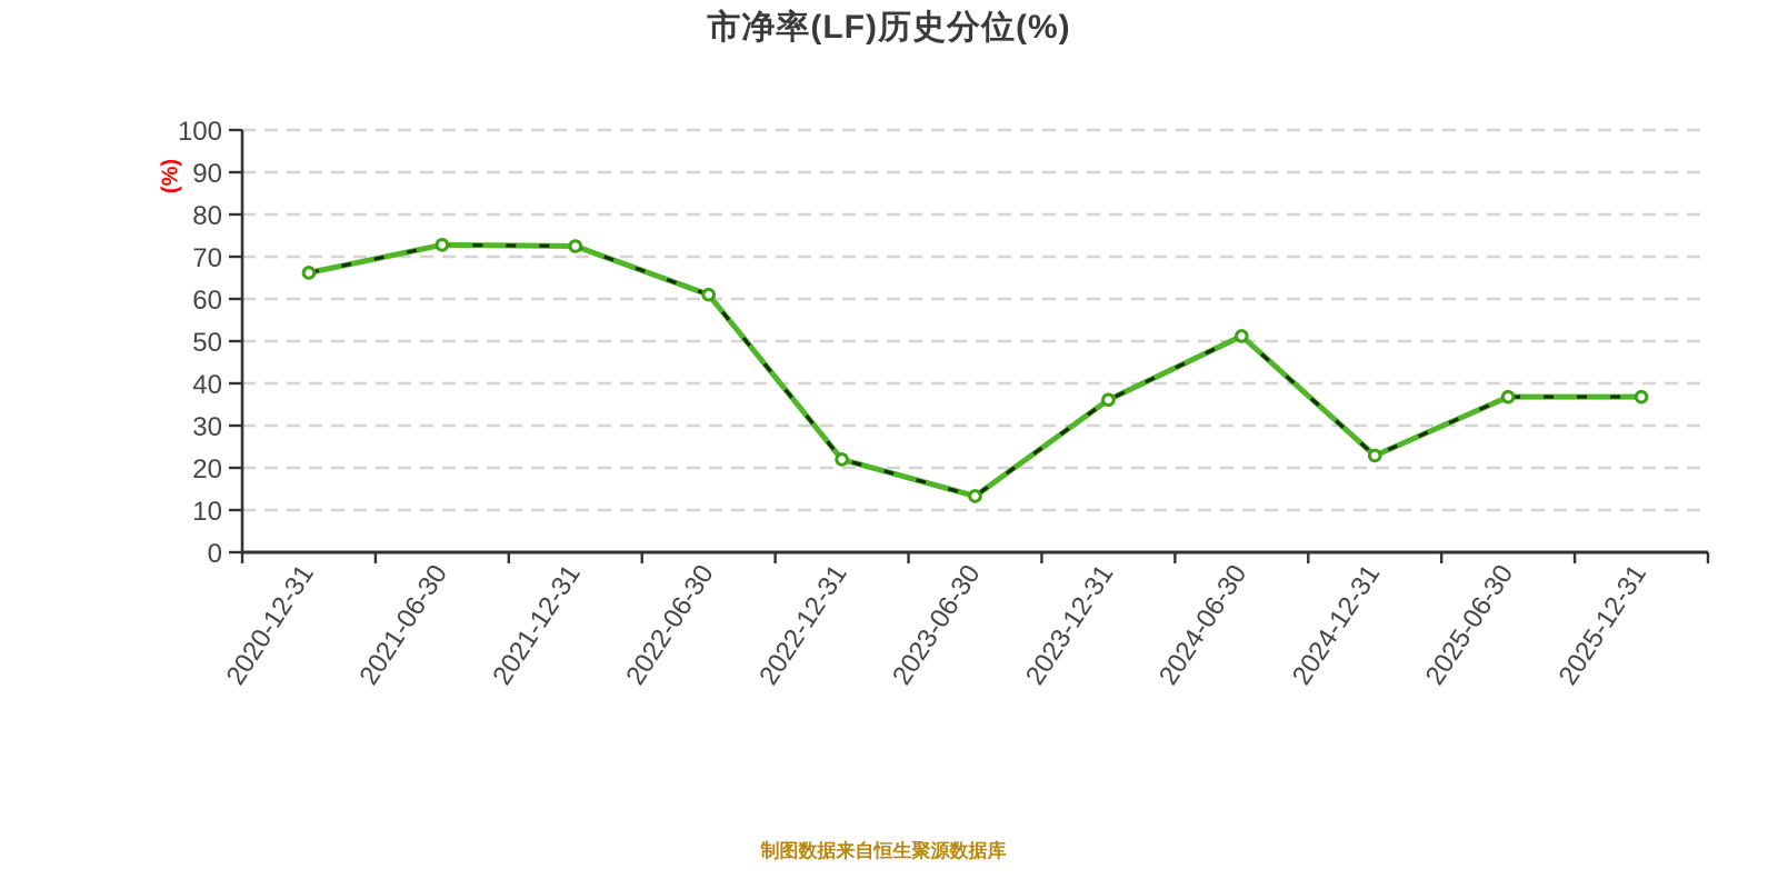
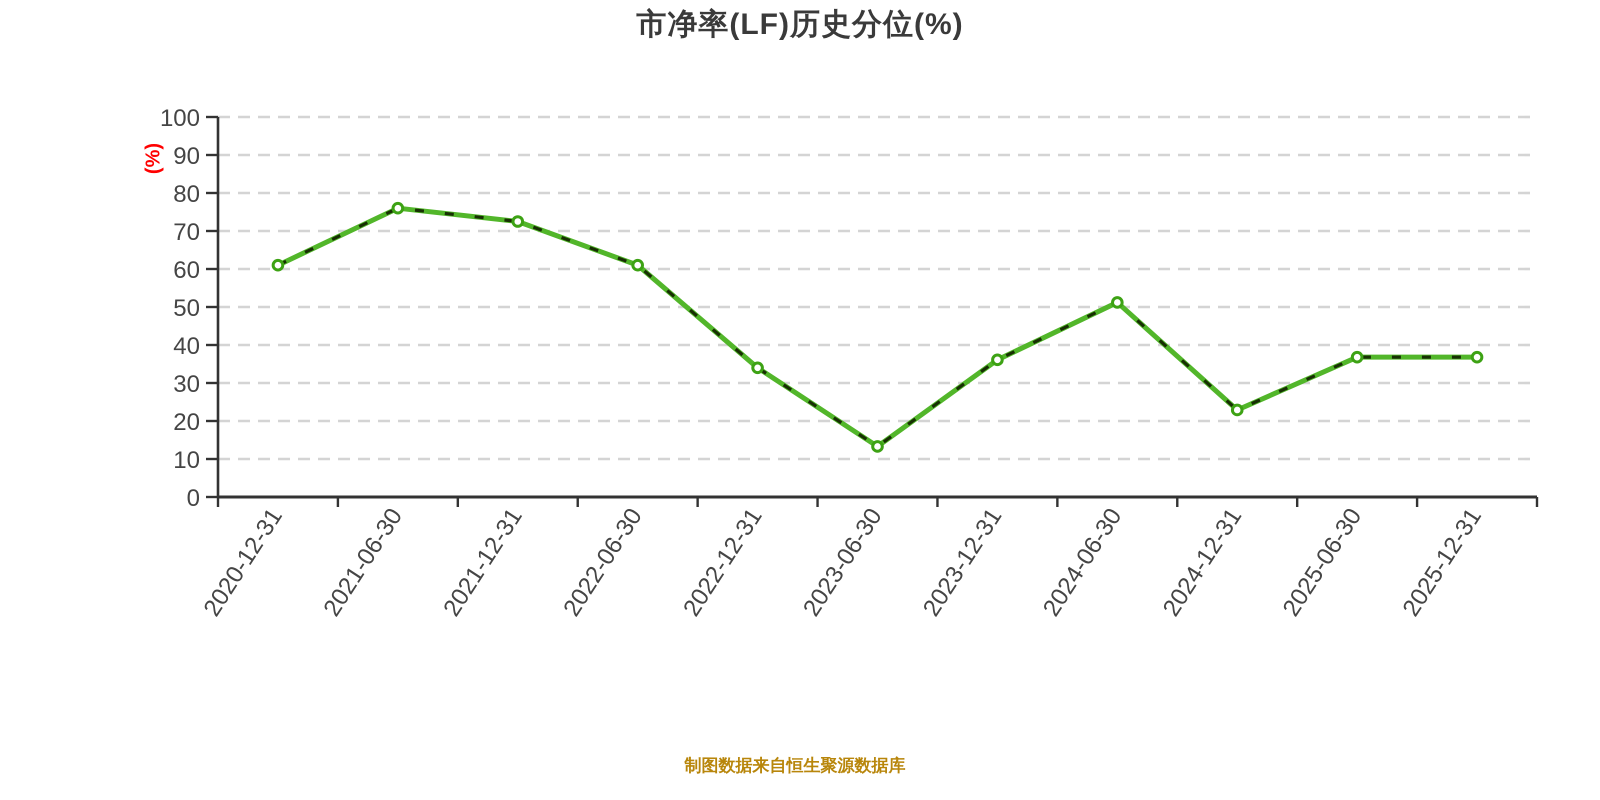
2020-12-31: 66 -> 61
2021-06-30: 73 -> 76
2022-12-31: 22 -> 34
